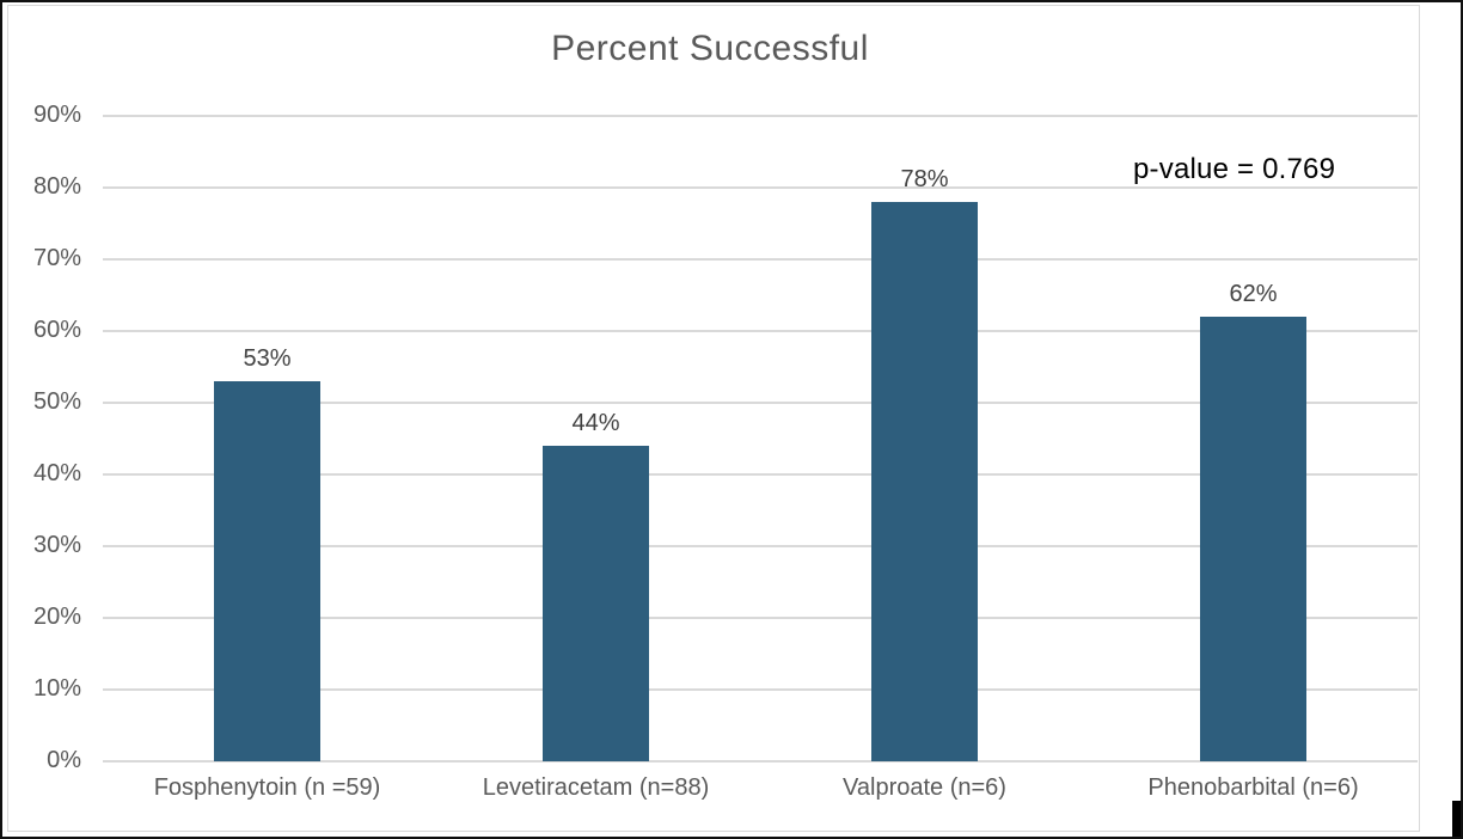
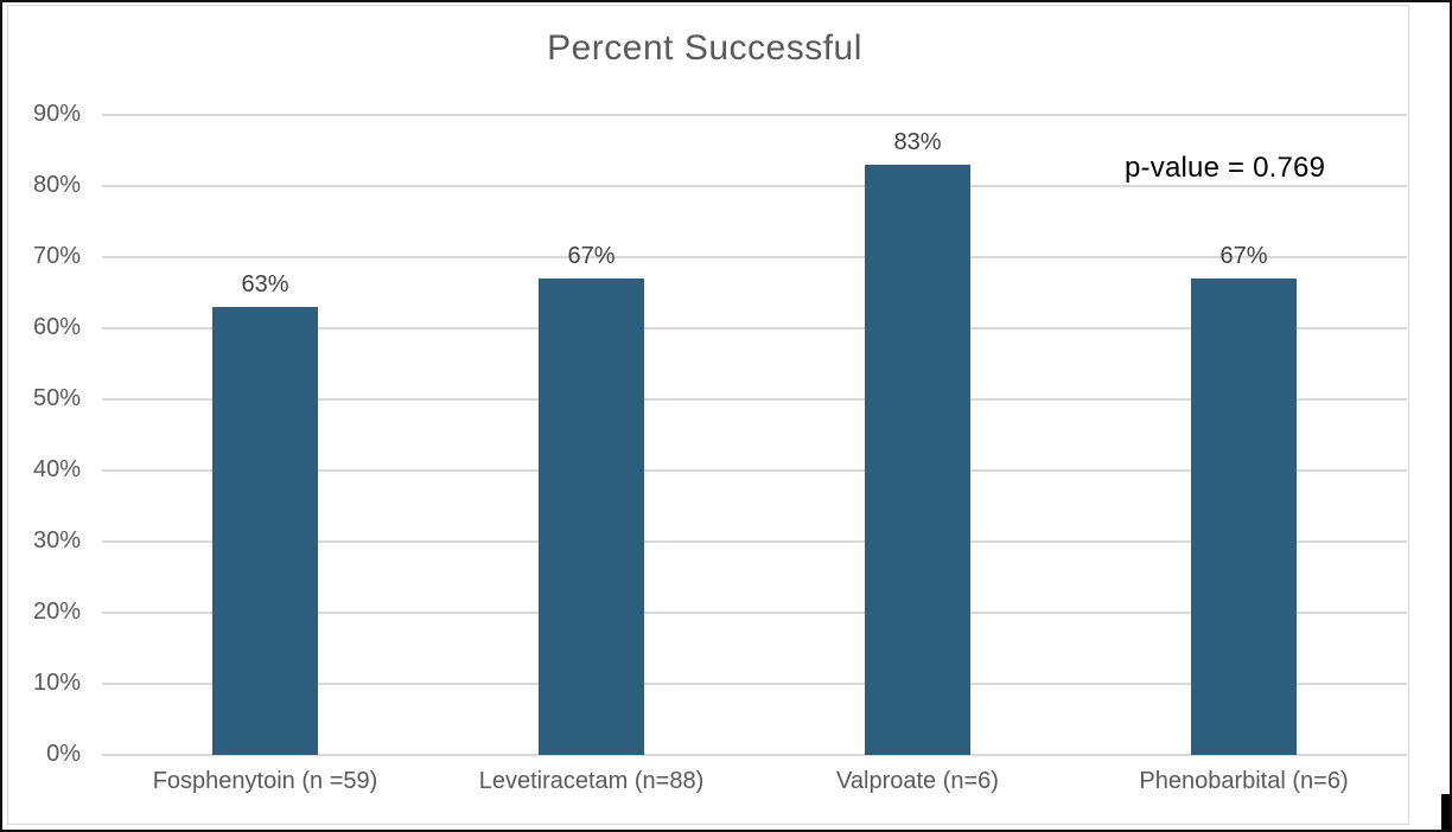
Fosphenytoin (n =59): 53% -> 63%
Levetiracetam (n=88): 44% -> 67%
Valproate (n=6): 78% -> 83%
Phenobarbital (n=6): 62% -> 67%
